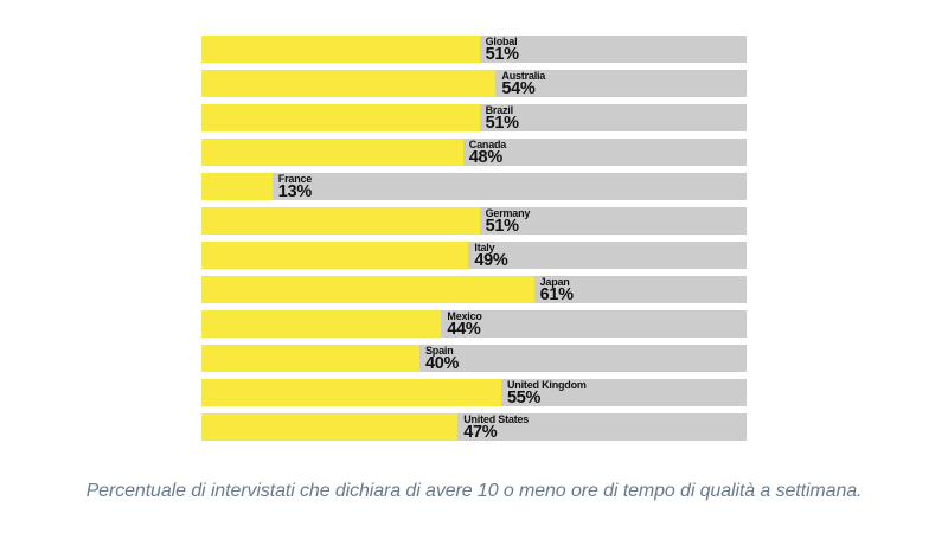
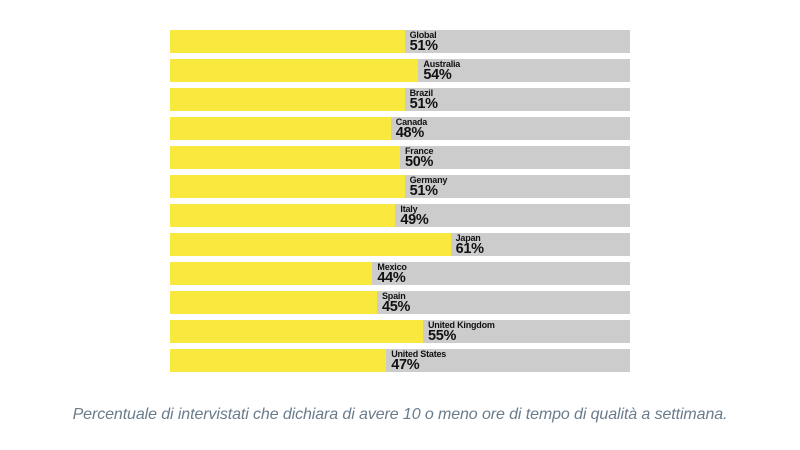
France: 13% -> 50%
Spain: 40% -> 45%
